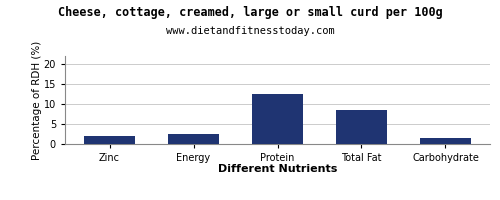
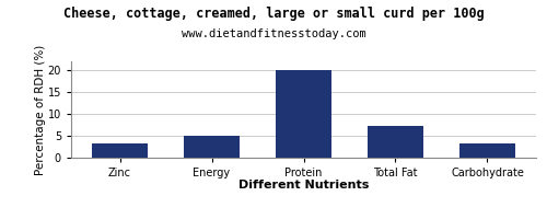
Zinc: 2.0 -> 3.3
Energy: 2.5 -> 5.0
Protein: 12.5 -> 20.0
Total Fat: 8.5 -> 7.2
Carbohydrate: 1.5 -> 3.3
